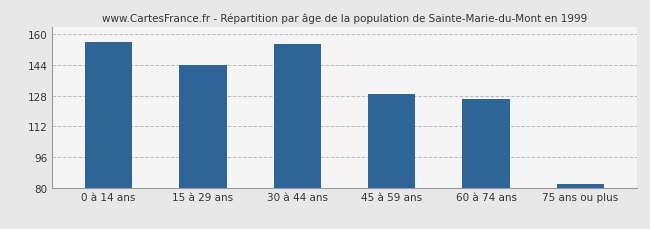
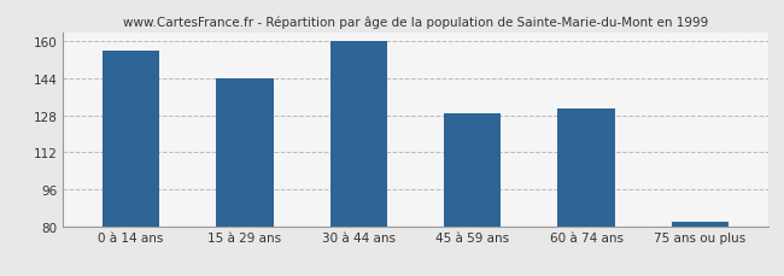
30 à 44 ans: 155 -> 160
60 à 74 ans: 126 -> 131
